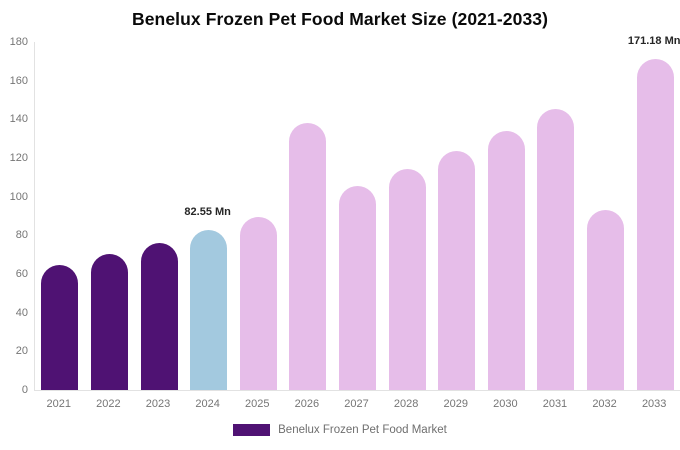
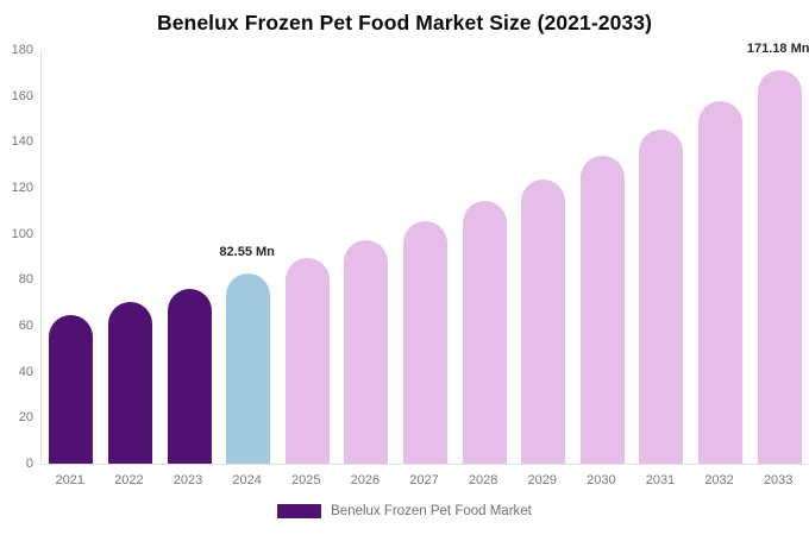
2026: 138 -> 97
2032: 93 -> 158
